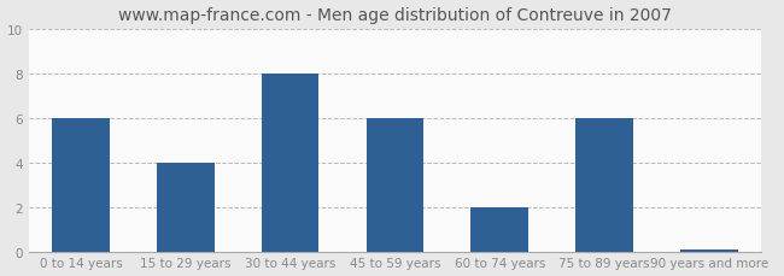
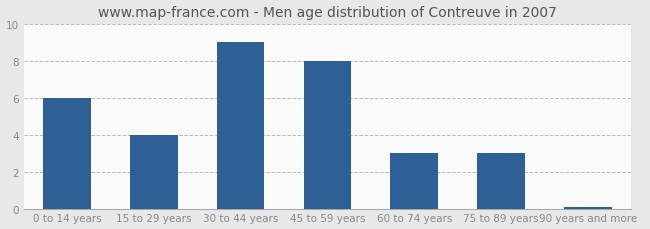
30 to 44 years: 8.0 -> 9.0
45 to 59 years: 6.0 -> 8.0
60 to 74 years: 2.0 -> 3.0
75 to 89 years: 6.0 -> 3.0
